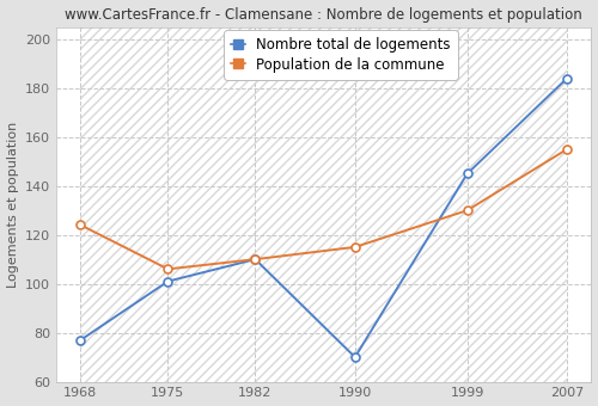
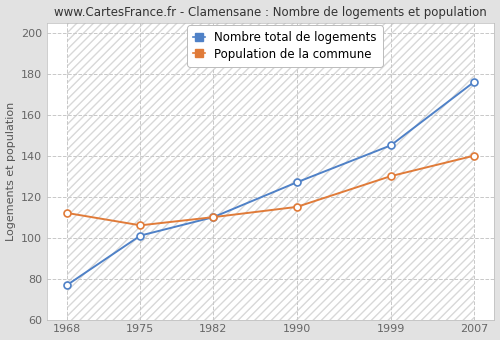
Population de la commune/1968: 124 -> 112
Nombre total de logements/1990: 70 -> 127
Nombre total de logements/2007: 184 -> 176
Population de la commune/2007: 155 -> 140
